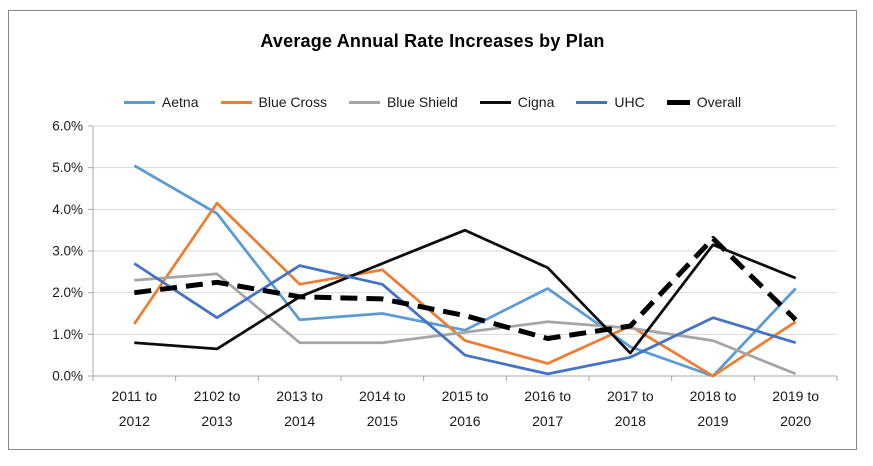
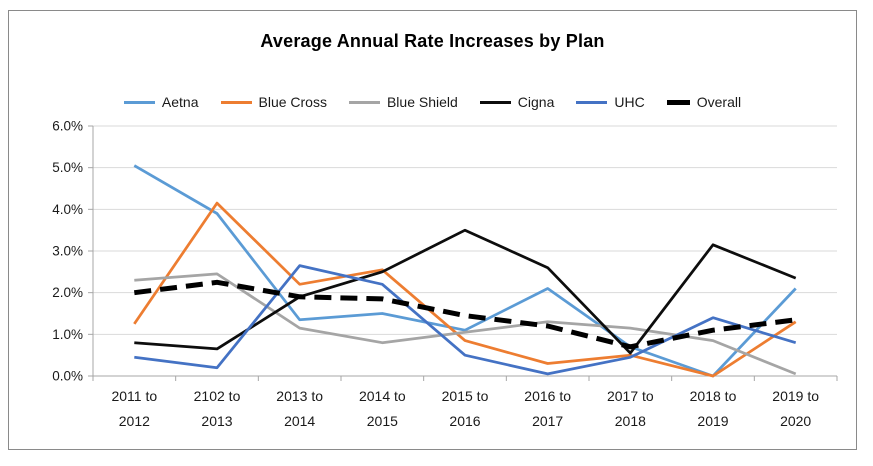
UHC/2011 to 2012: 2.7% -> 0.5%
UHC/2102 to 2013: 1.4% -> 0.2%
Blue Shield/2013 to 2014: 0.8% -> 1.1%
Cigna/2014 to 2015: 2.7% -> 2.5%
Overall/2016 to 2017: 0.9% -> 1.2%
Blue Cross/2017 to 2018: 1.2% -> 0.5%
Overall/2017 to 2018: 1.2% -> 0.7%
Overall/2018 to 2019: 3.3% -> 1.1%
